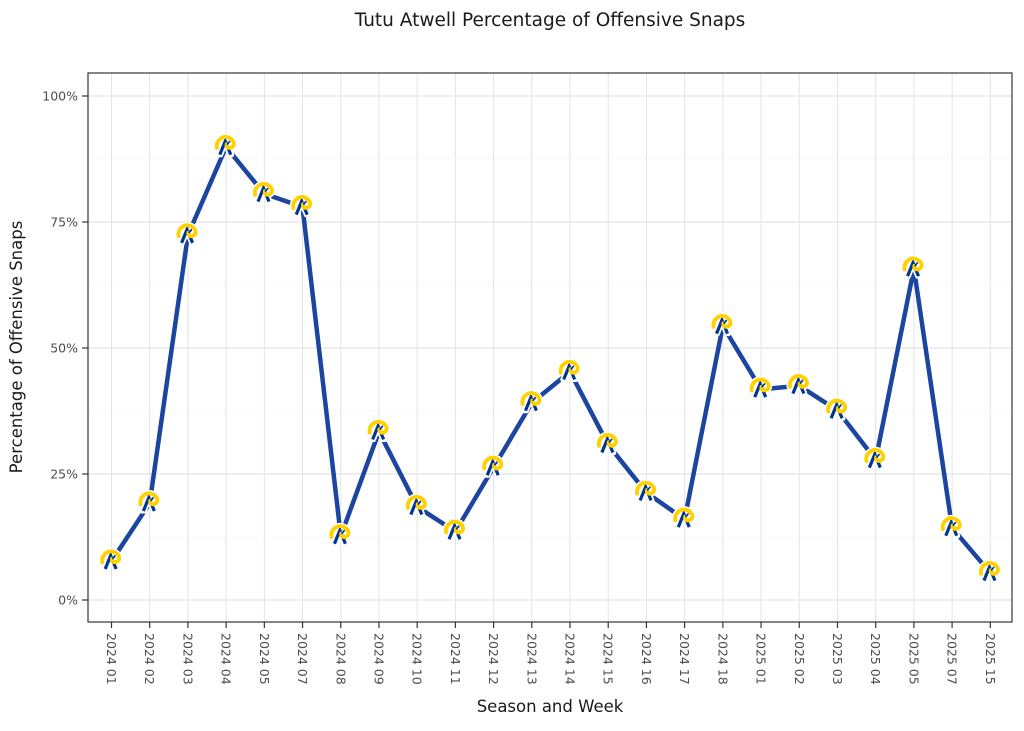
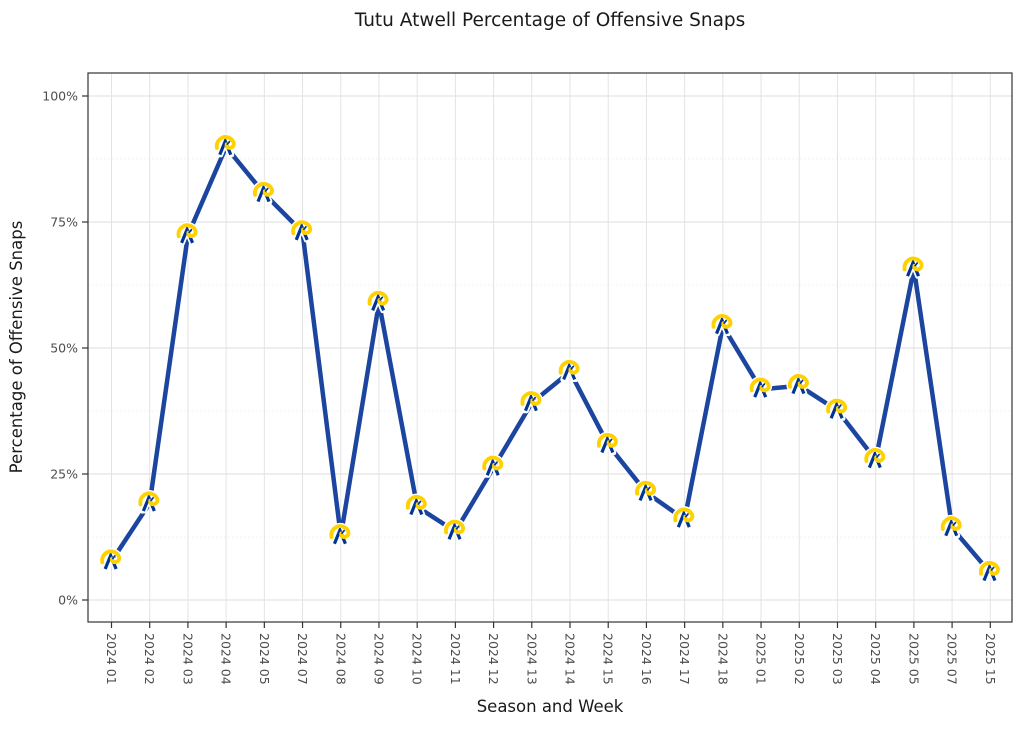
2024 07: 78% -> 73%
2024 09: 33% -> 59%
